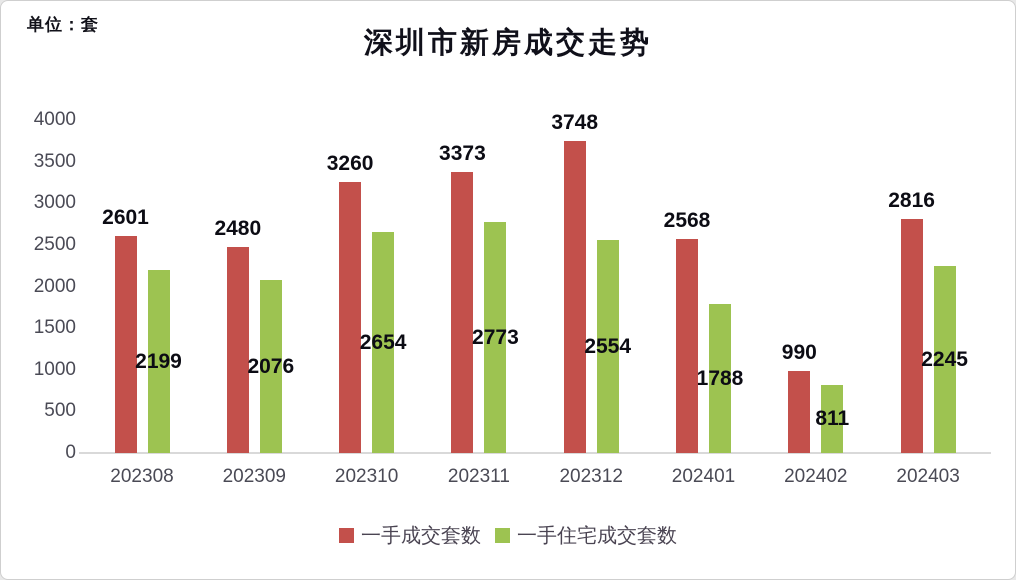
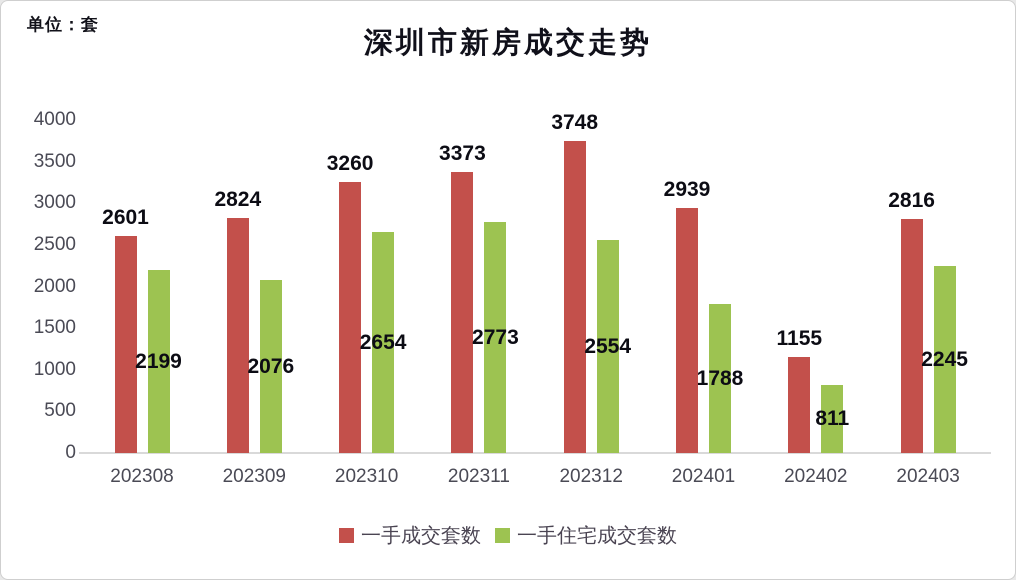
一手成交套数/202309: 2480 -> 2824
一手成交套数/202401: 2568 -> 2939
一手成交套数/202402: 990 -> 1155
